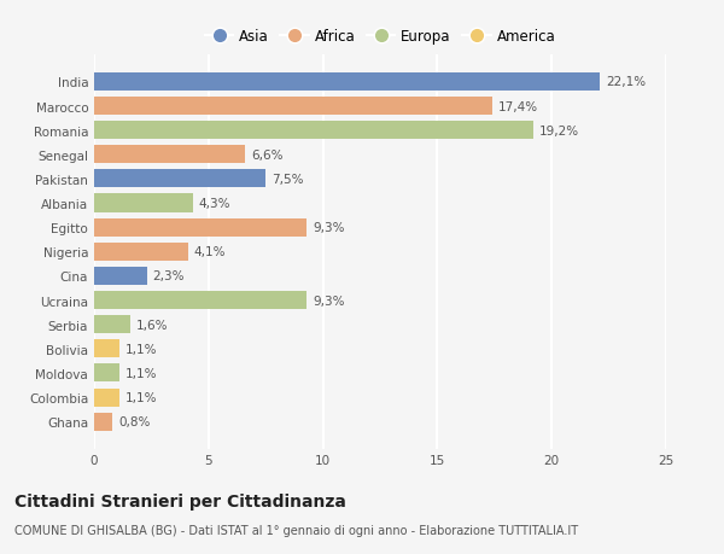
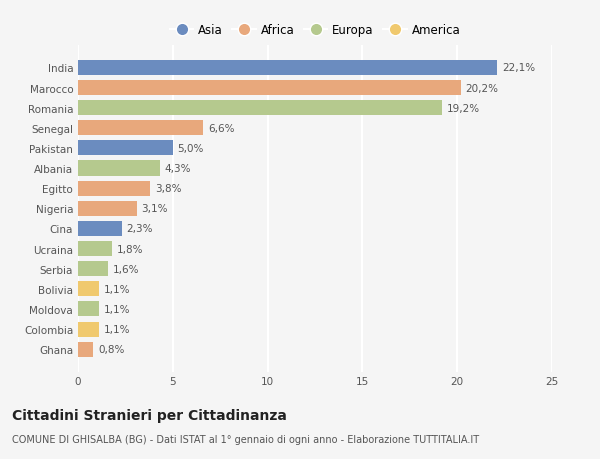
Marocco: 17,4% -> 20,2%
Pakistan: 7,5% -> 5,0%
Egitto: 9,3% -> 3,8%
Nigeria: 4,1% -> 3,1%
Ucraina: 9,3% -> 1,8%
